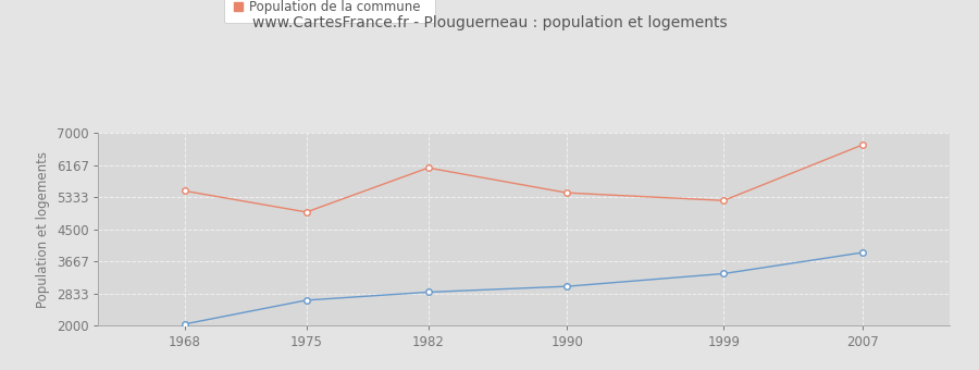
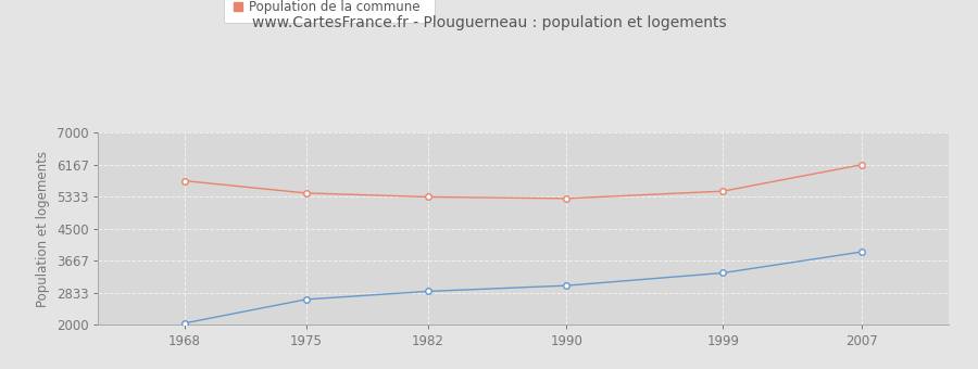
Population de la commune/1968: 5500 -> 5750
Population de la commune/1975: 4950 -> 5430
Population de la commune/1982: 6100 -> 5330
Population de la commune/1990: 5450 -> 5290
Population de la commune/1999: 5250 -> 5480
Population de la commune/2007: 6700 -> 6170
